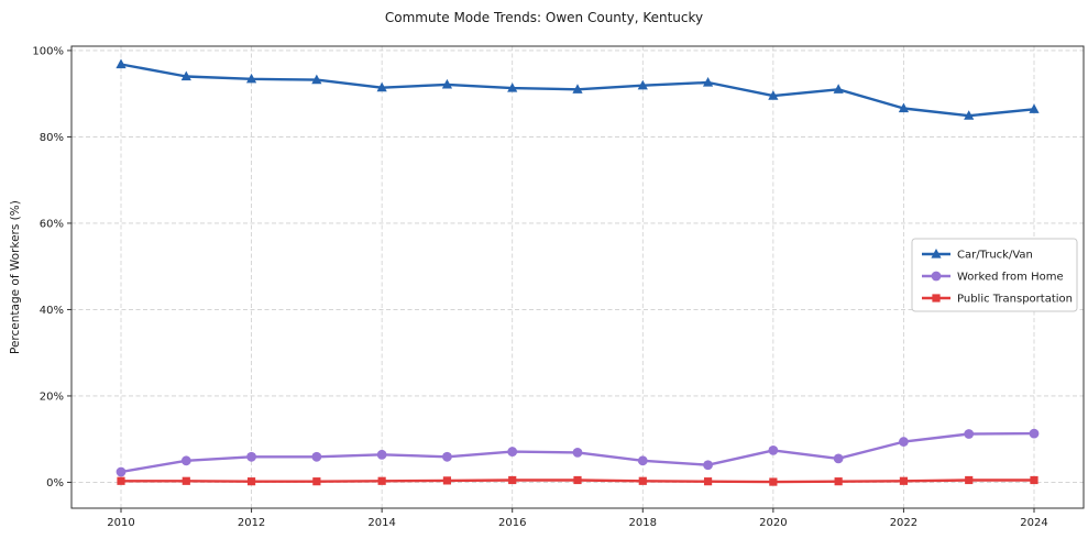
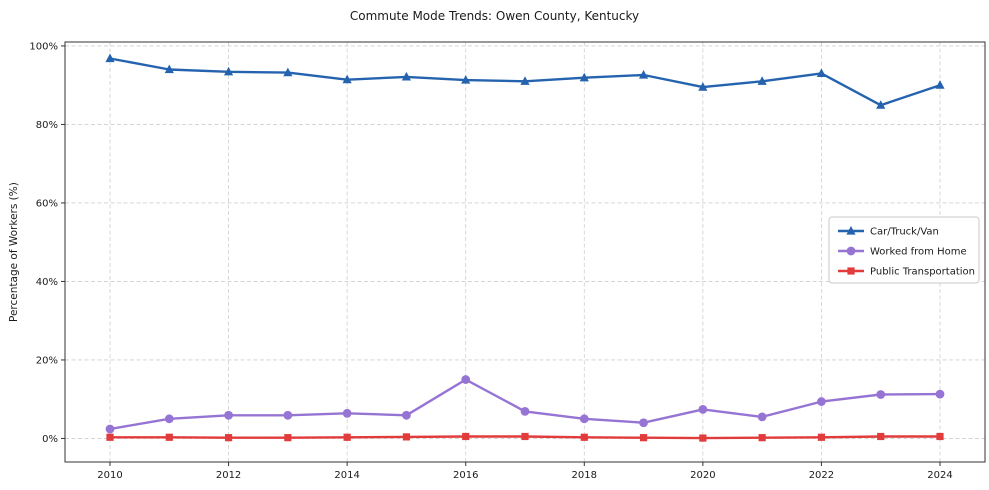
Worked from Home/2016: 7% -> 15%
Car/Truck/Van/2022: 87% -> 93%
Car/Truck/Van/2024: 86% -> 90%
